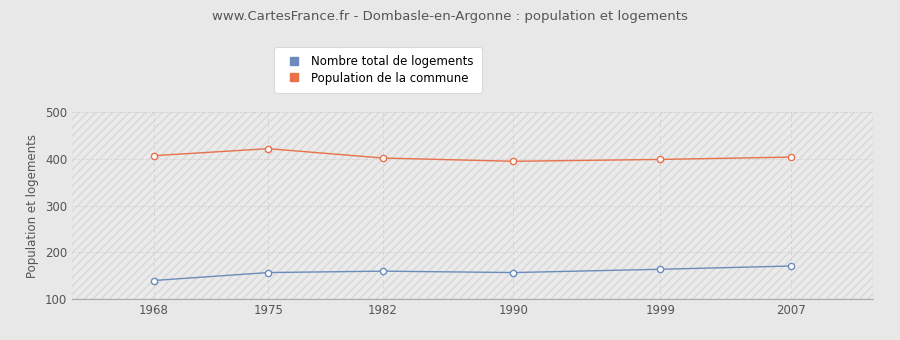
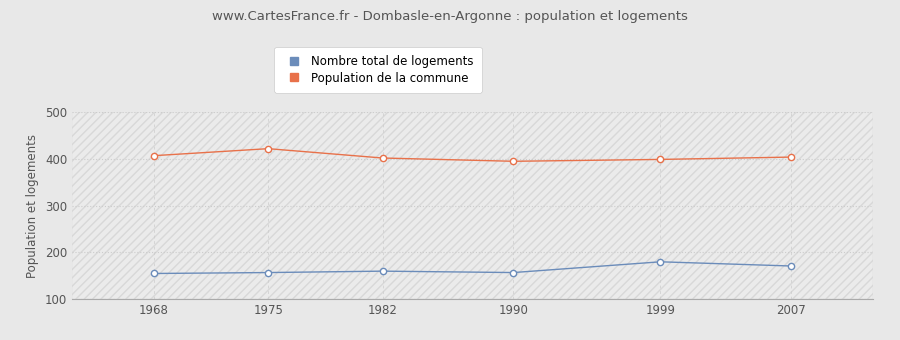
Nombre total de logements/1968: 140 -> 155
Nombre total de logements/1999: 164 -> 180
